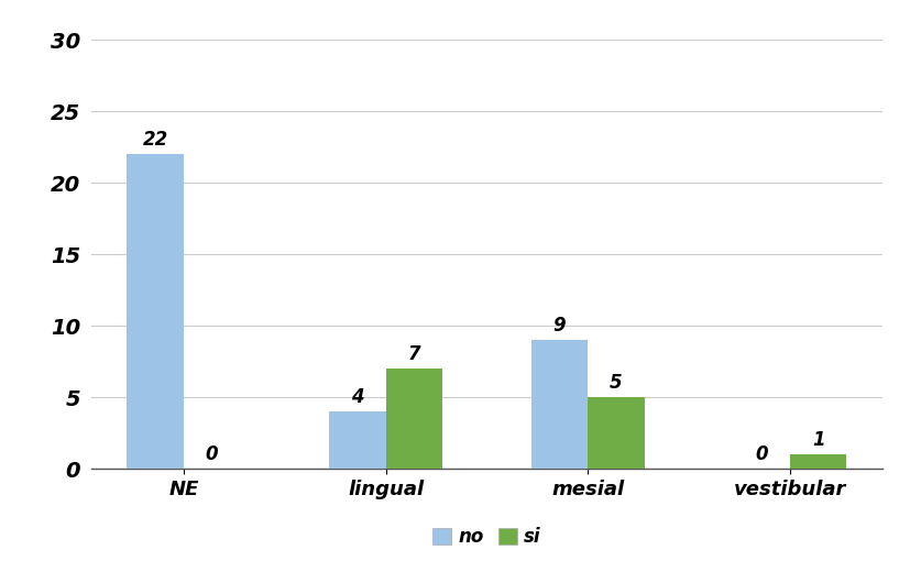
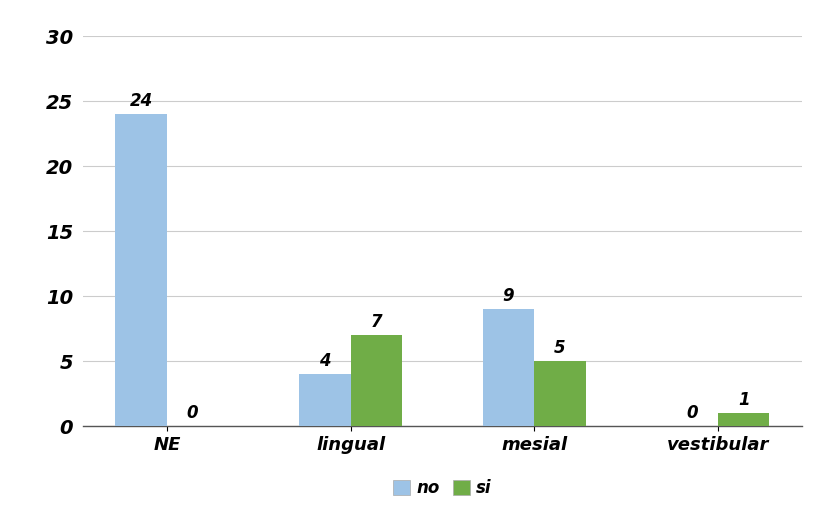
no/NE: 22 -> 24
